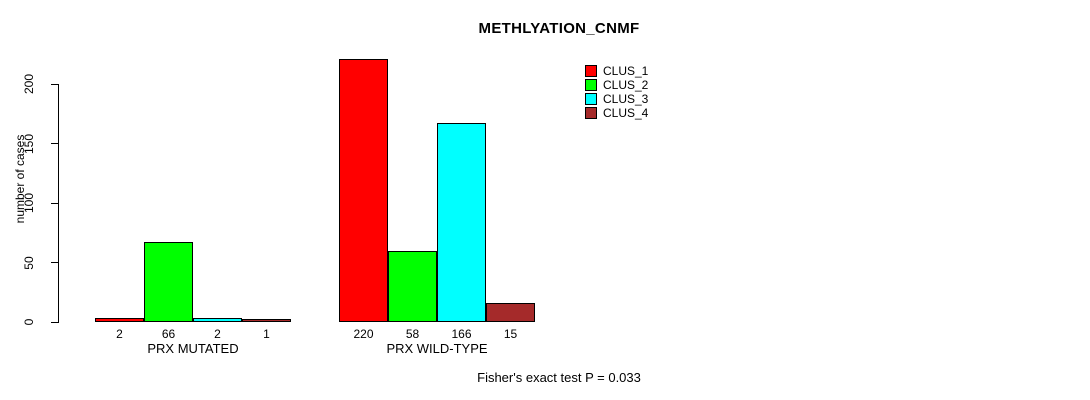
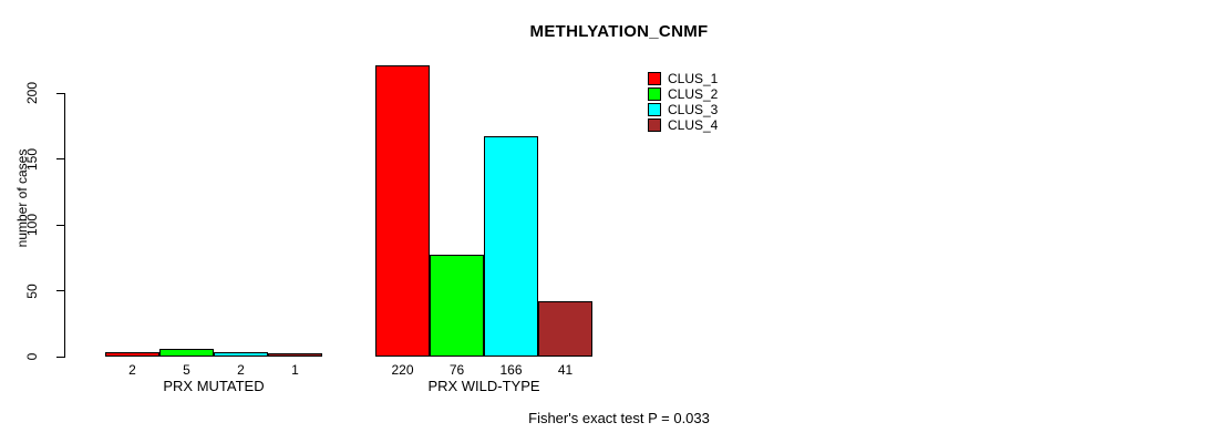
CLUS_2/PRX MUTATED: 66 -> 5
CLUS_2/PRX WILD-TYPE: 58 -> 76
CLUS_4/PRX WILD-TYPE: 15 -> 41
